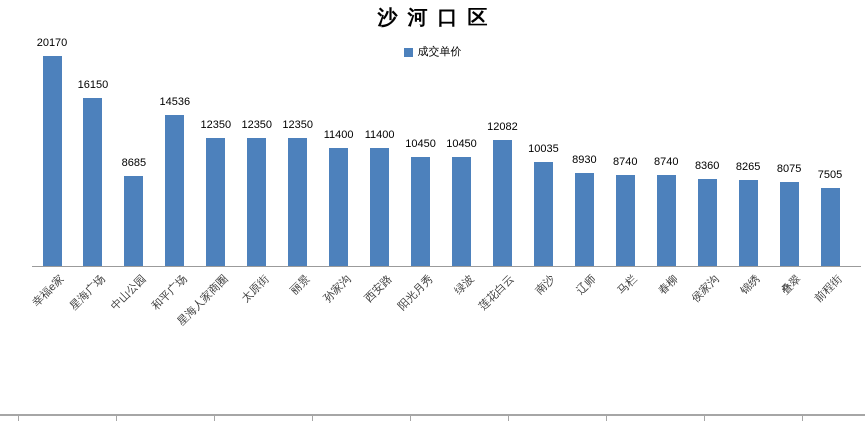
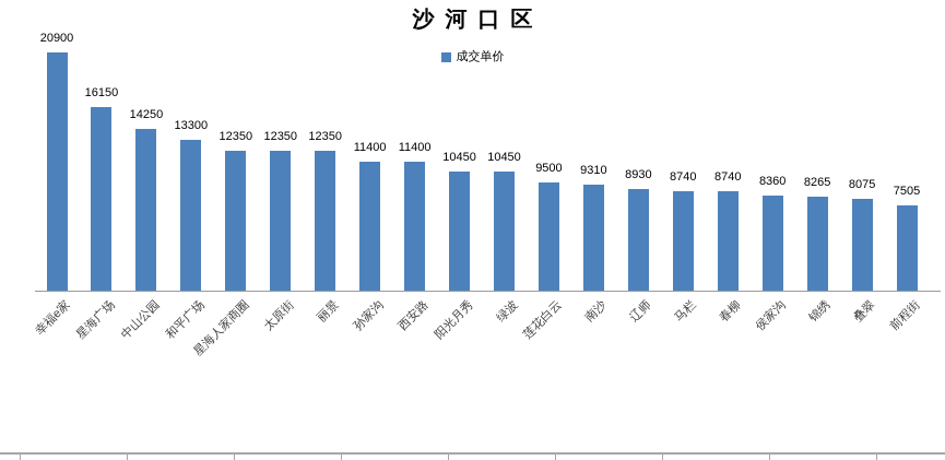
幸福e家: 20170 -> 20900
中山公园: 8685 -> 14250
和平广场: 14536 -> 13300
莲花白云: 12082 -> 9500
南沙: 10035 -> 9310
